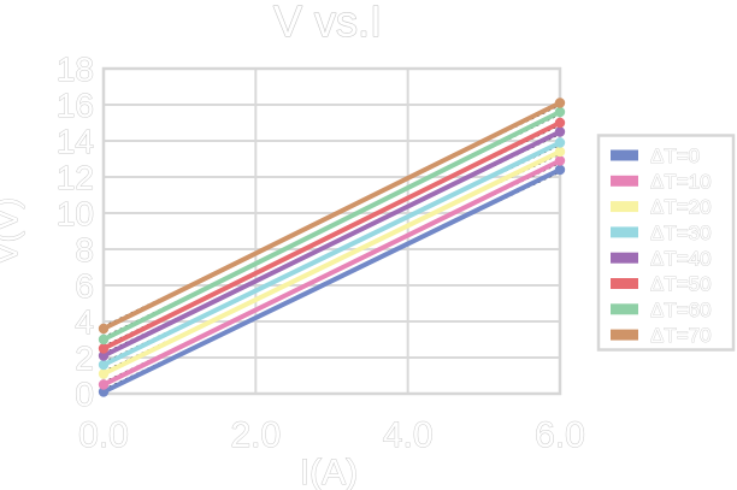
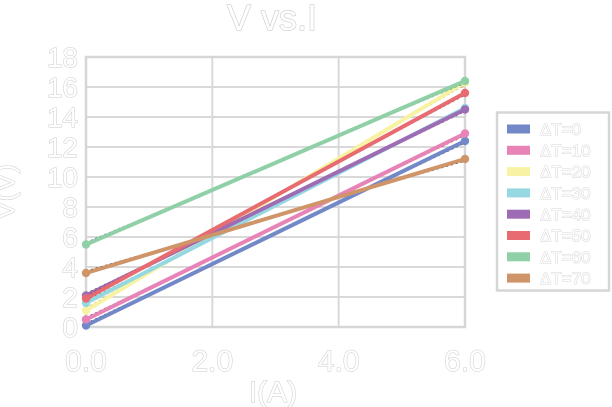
ΔT=50/0: 2.5 -> 1.9
ΔT=60/0: 3.0 -> 5.5
ΔT=20/6: 13.4 -> 16.3
ΔT=30/6: 13.9 -> 14.6
ΔT=50/6: 15.0 -> 15.6
ΔT=60/6: 15.6 -> 16.4
ΔT=70/6: 16.1 -> 11.2
